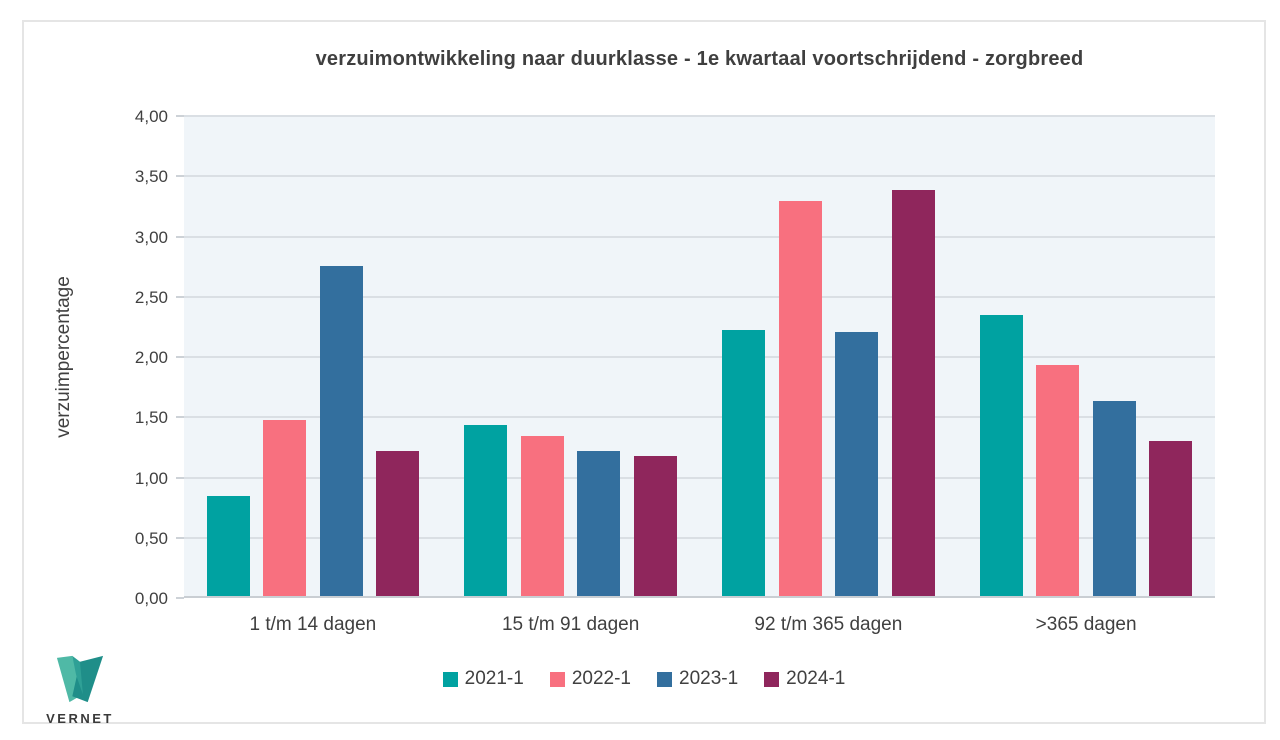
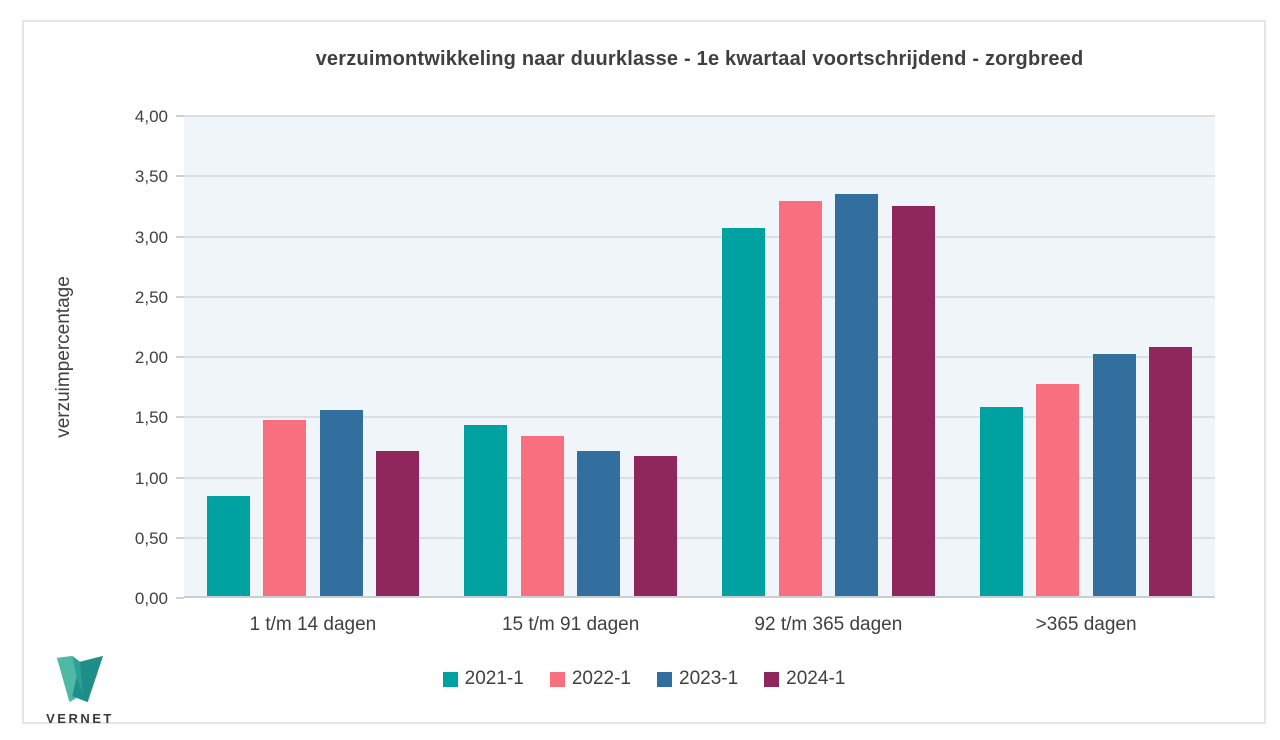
2023-1/1 t/m 14 dagen: 2,74 -> 1,54
2021-1/92 t/m 365 dagen: 2,21 -> 3,05
2023-1/92 t/m 365 dagen: 2,19 -> 3,34
2024-1/92 t/m 365 dagen: 3,37 -> 3,24
2021-1/>365 dagen: 2,33 -> 1,57
2022-1/>365 dagen: 1,92 -> 1,76
2023-1/>365 dagen: 1,62 -> 2,01
2024-1/>365 dagen: 1,29 -> 2,07
